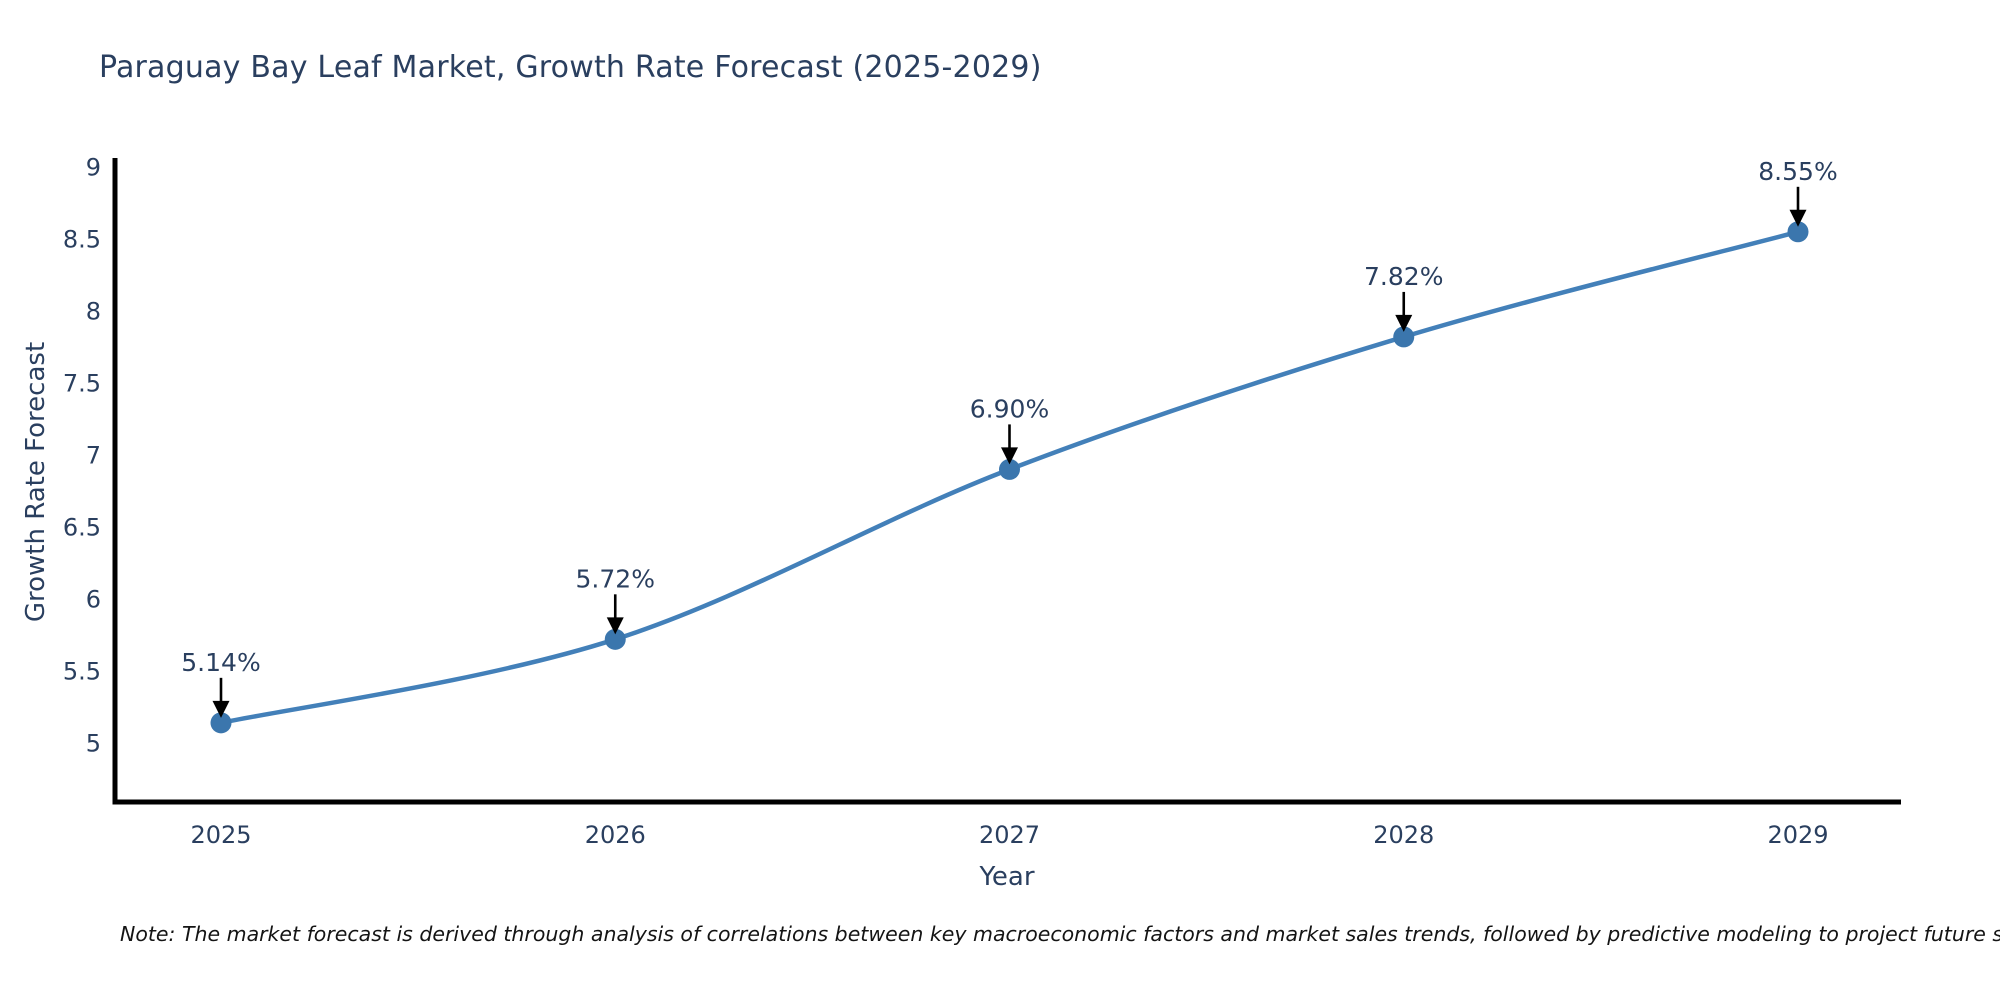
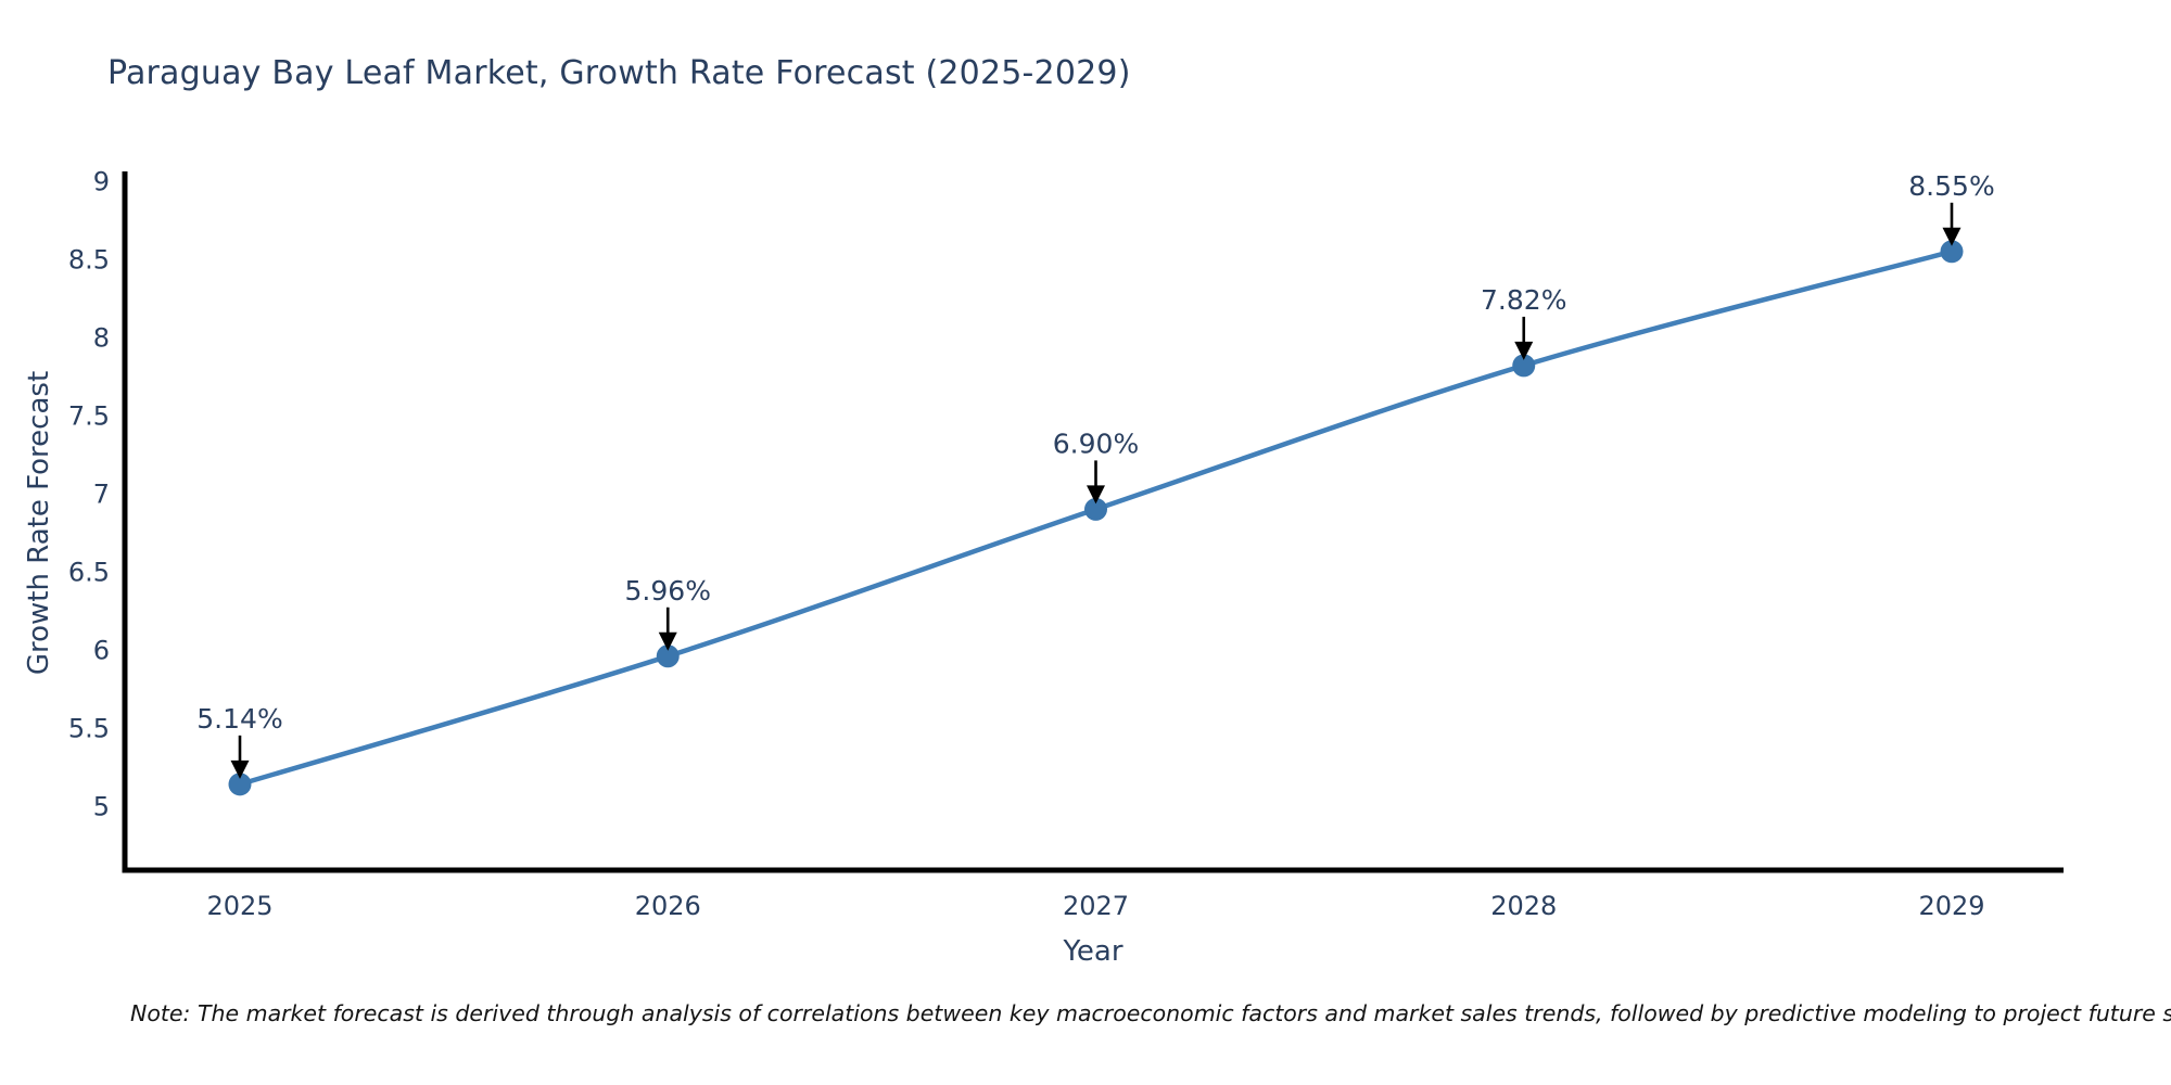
2026: 5.72% -> 5.96%
